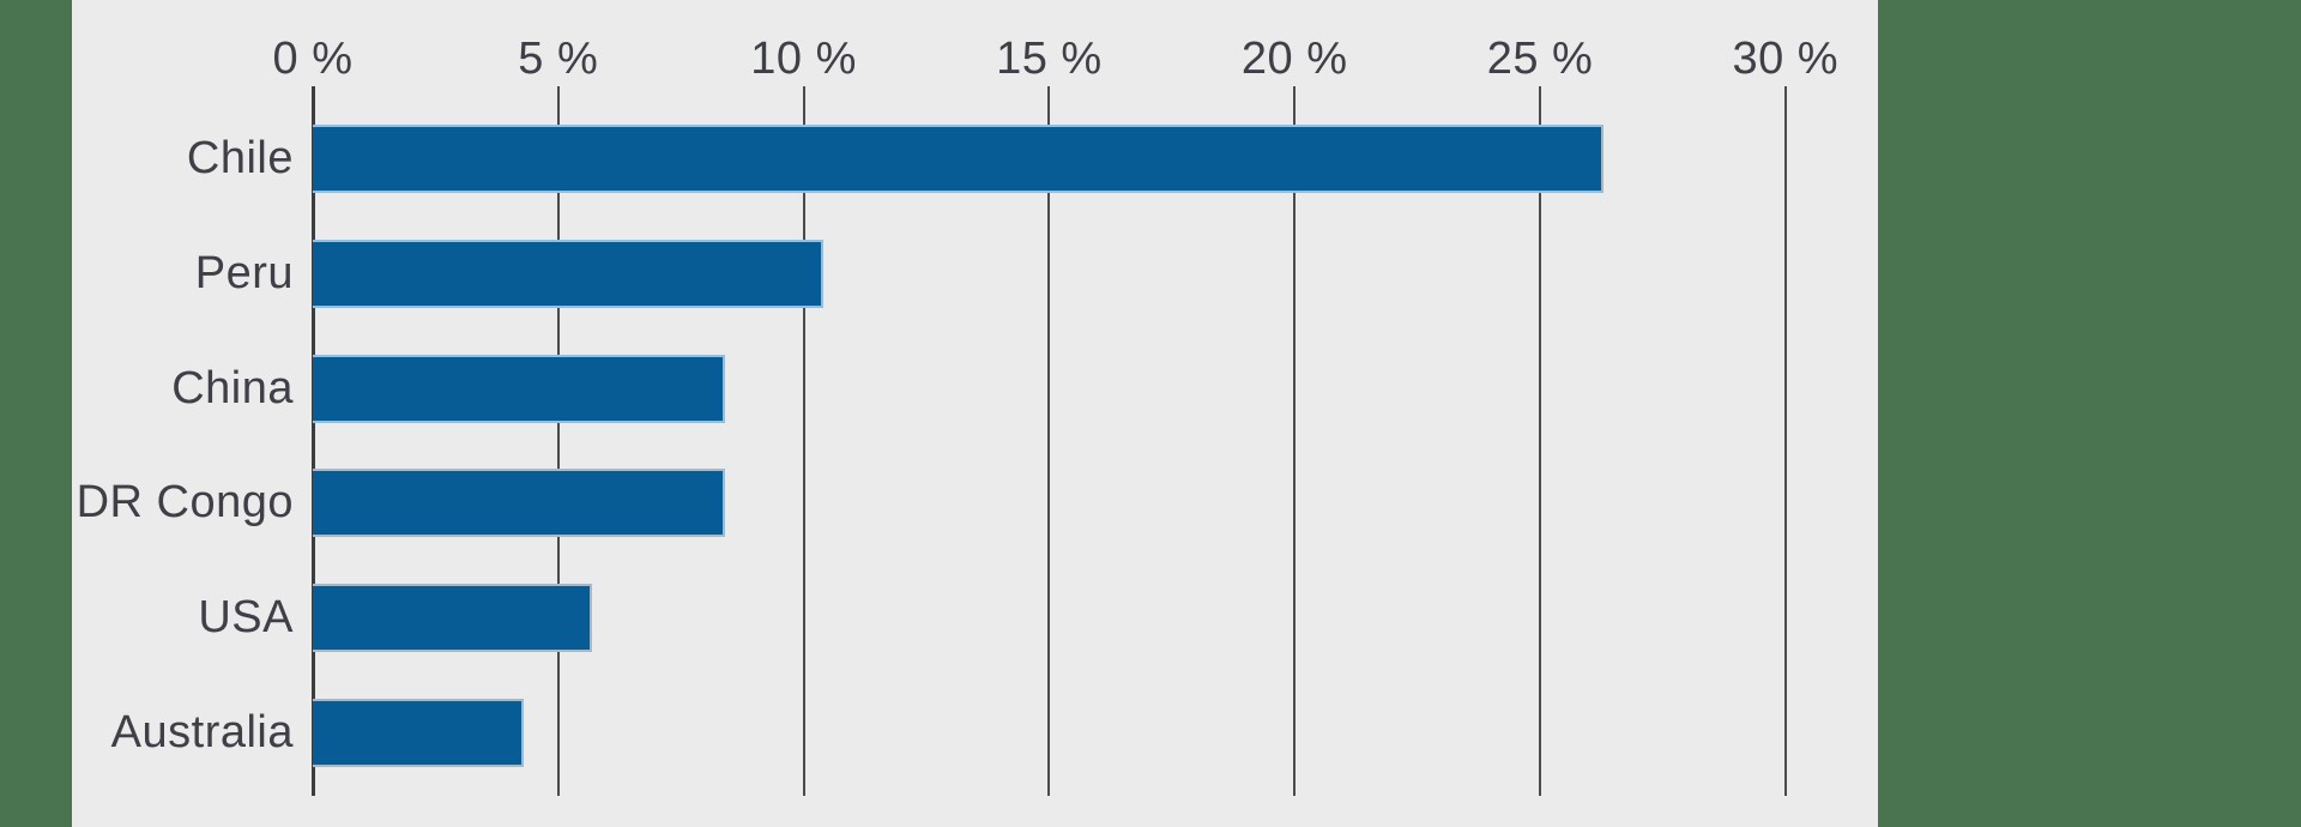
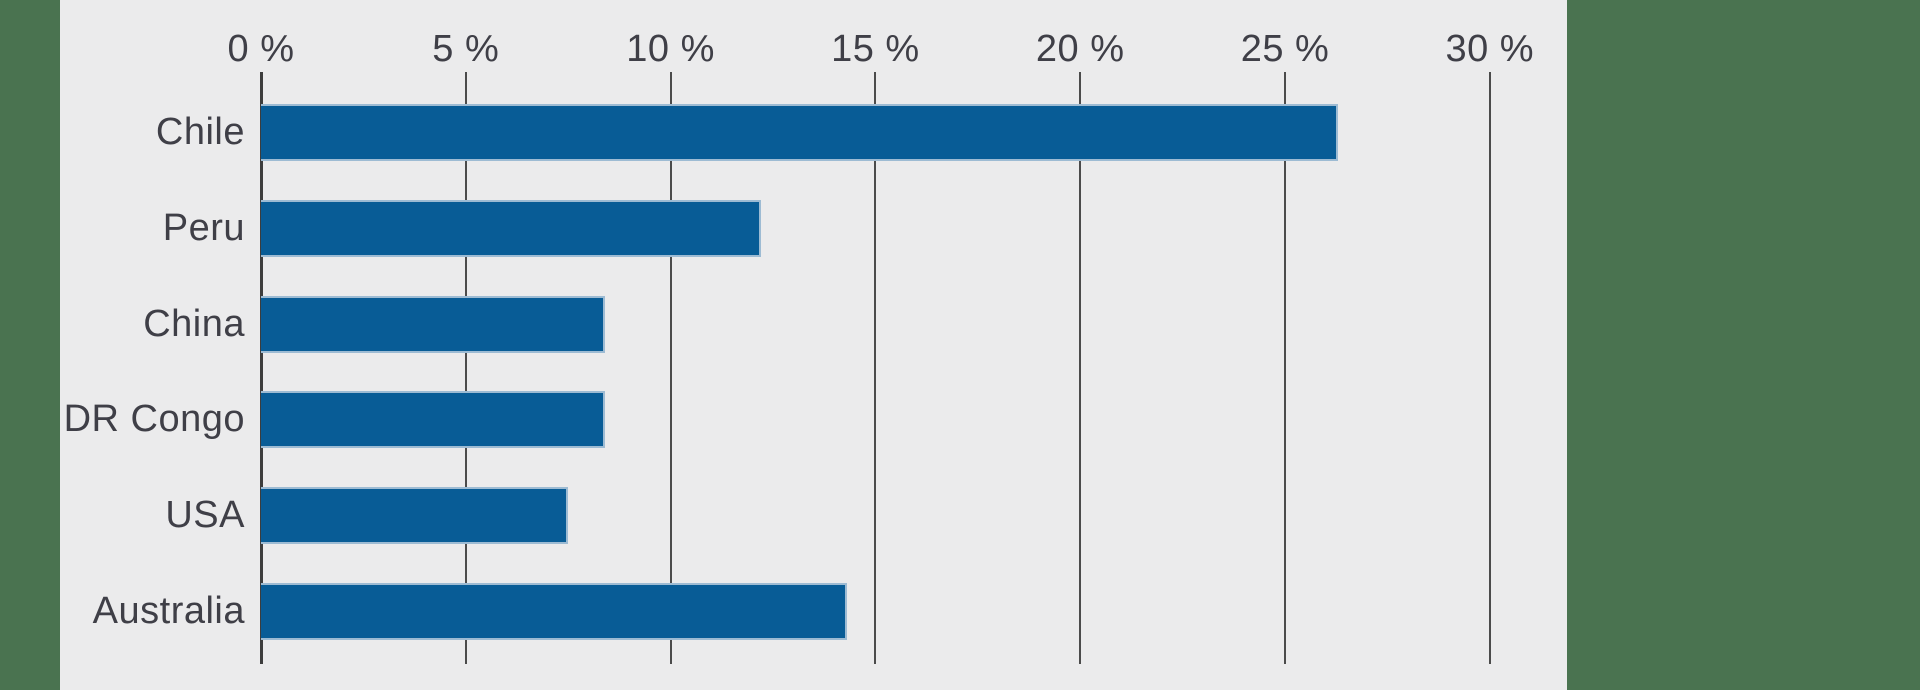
Peru: 10.4% -> 12.2%
USA: 5.7% -> 7.5%
Australia: 4.3% -> 14.3%
